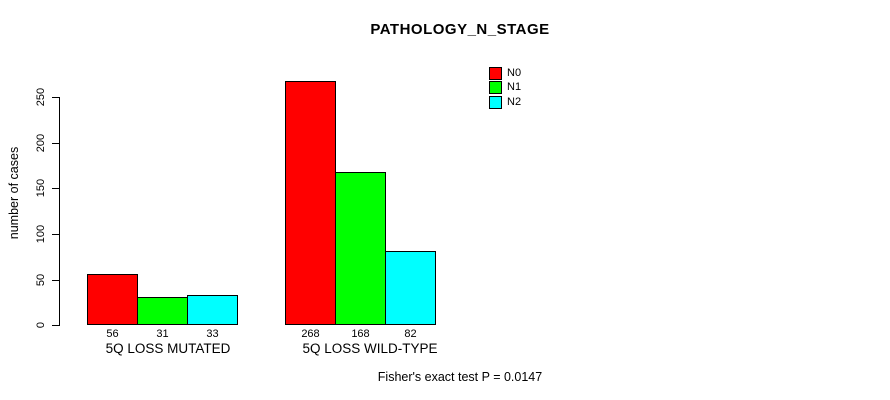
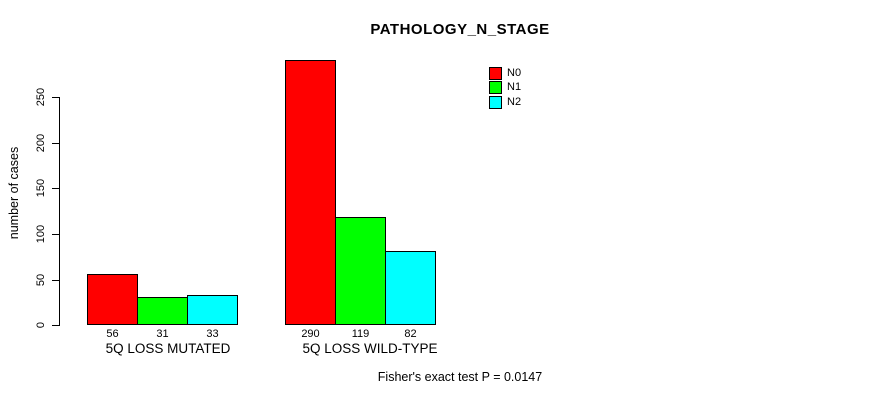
N0/5Q LOSS WILD-TYPE: 268 -> 290
N1/5Q LOSS WILD-TYPE: 168 -> 119
